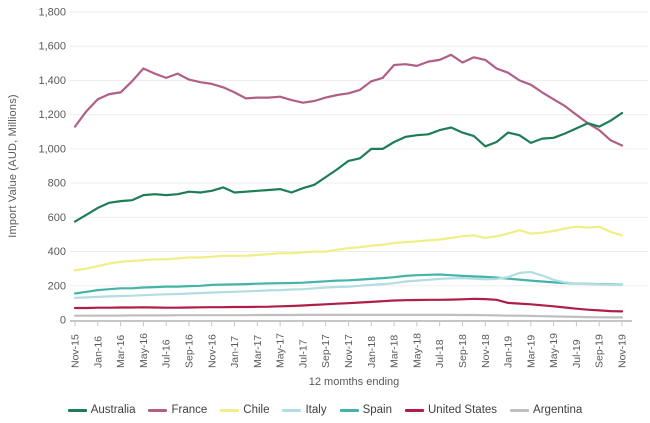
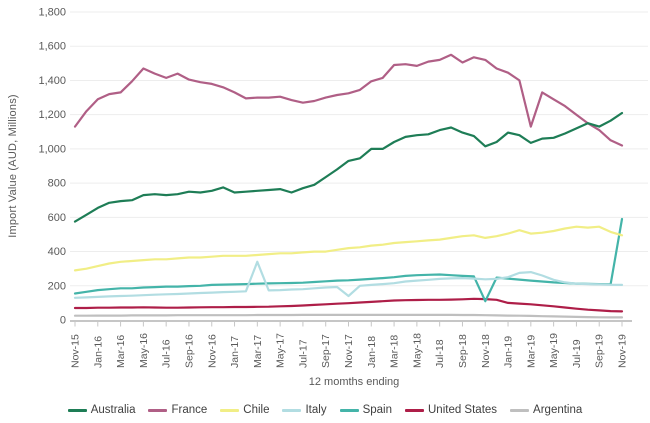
Italy/Mar-17: 170 -> 340
Italy/Nov-17: 200 -> 140
Spain/Nov-18: 250 -> 110
France/Mar-19: 1380 -> 1130
Spain/Nov-19: 210 -> 590
